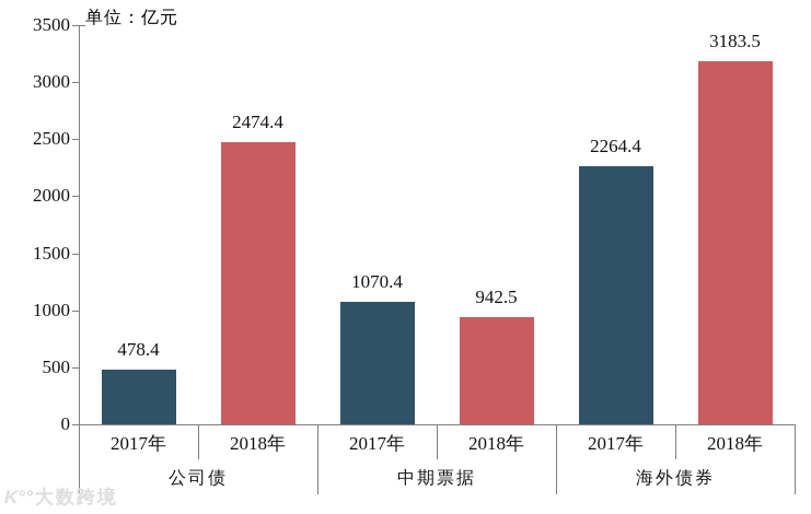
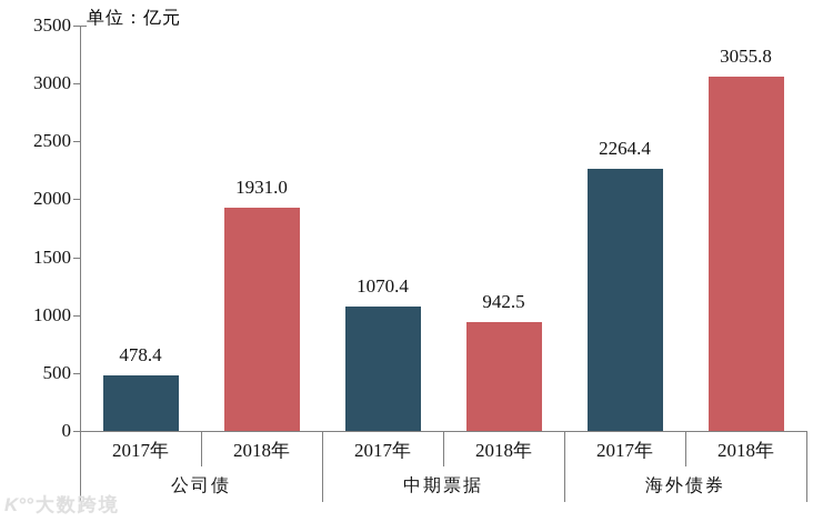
2018年/公司债: 2474.4 -> 1931.0
2018年/海外债券: 3183.5 -> 3055.8
